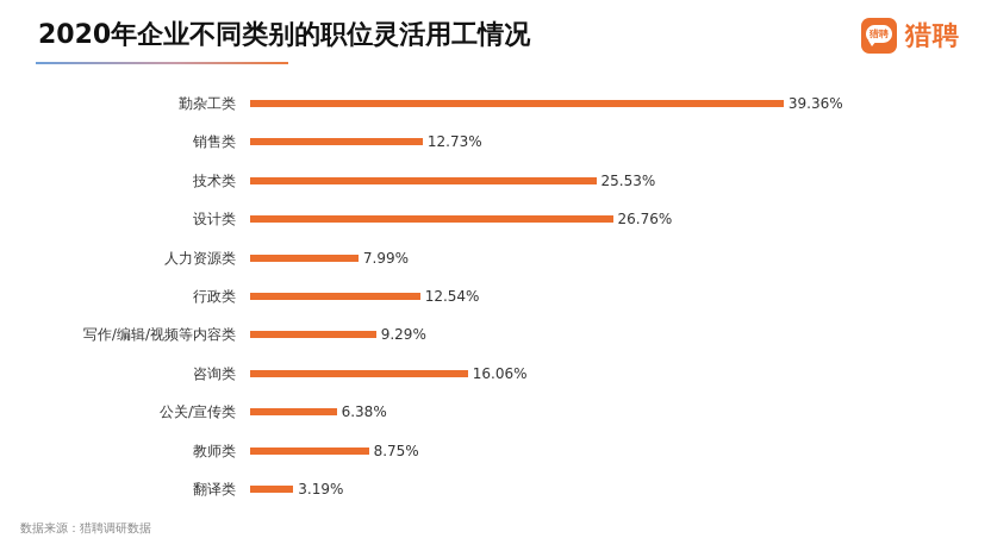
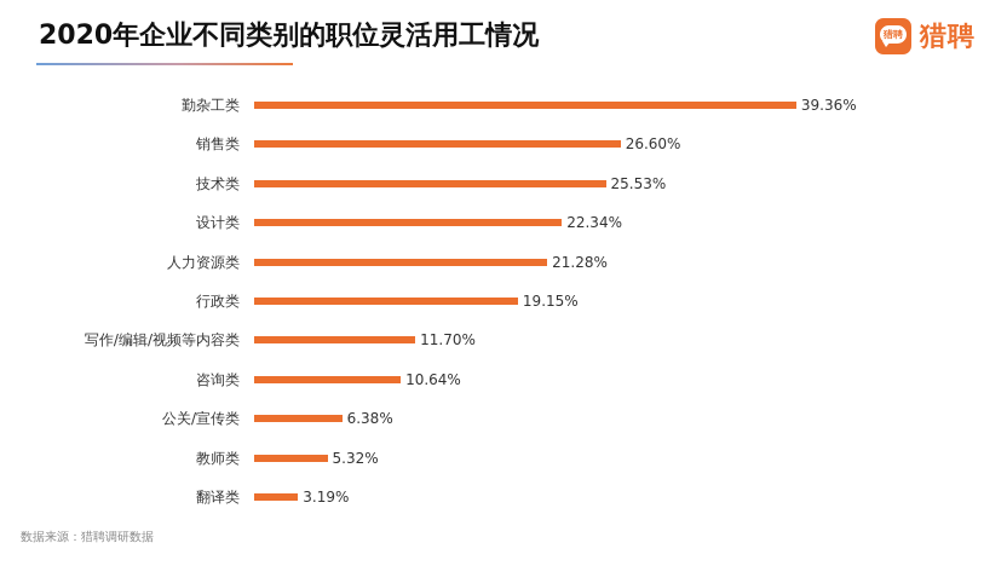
销售类: 12.73% -> 26.60%
设计类: 26.76% -> 22.34%
人力资源类: 7.99% -> 21.28%
行政类: 12.54% -> 19.15%
写作/编辑/视频等内容类: 9.29% -> 11.70%
咨询类: 16.06% -> 10.64%
教师类: 8.75% -> 5.32%
